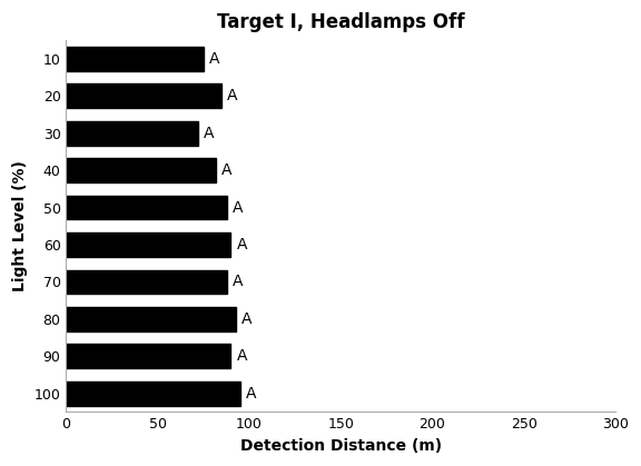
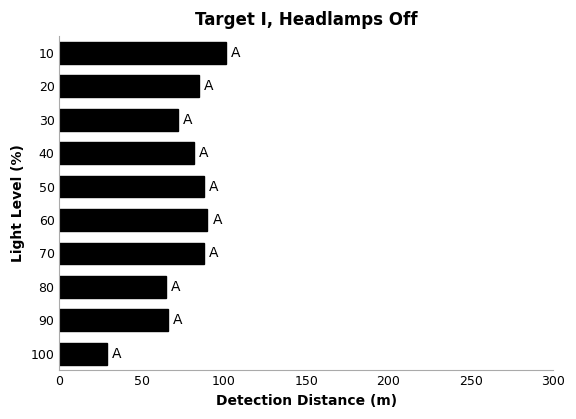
10: 75 -> 101
80: 93 -> 65
90: 90 -> 66
100: 95 -> 29
